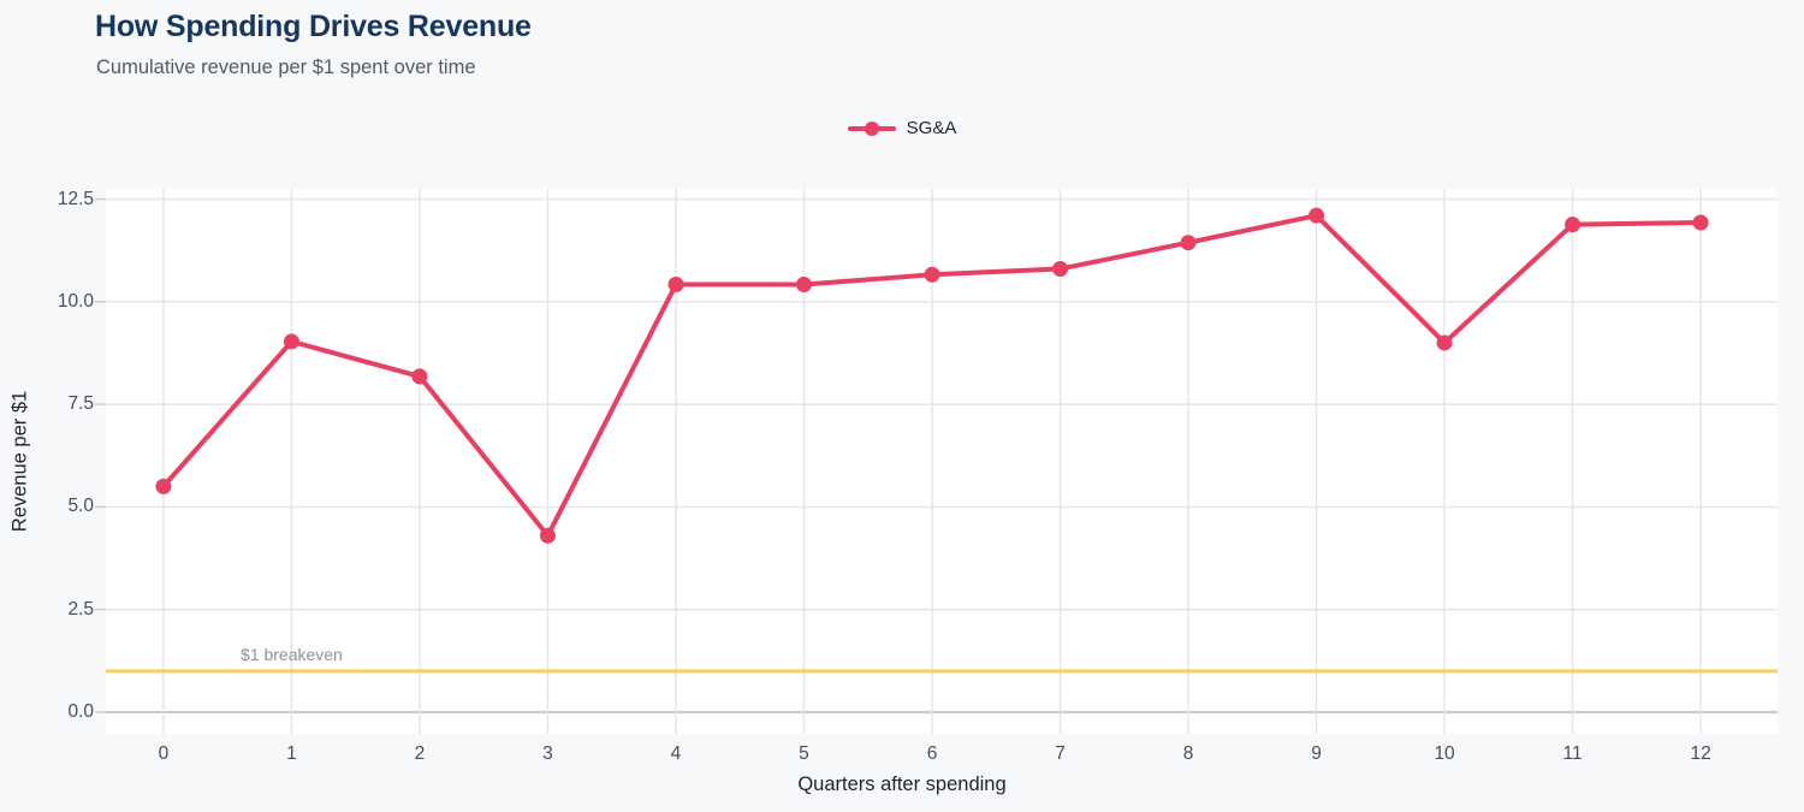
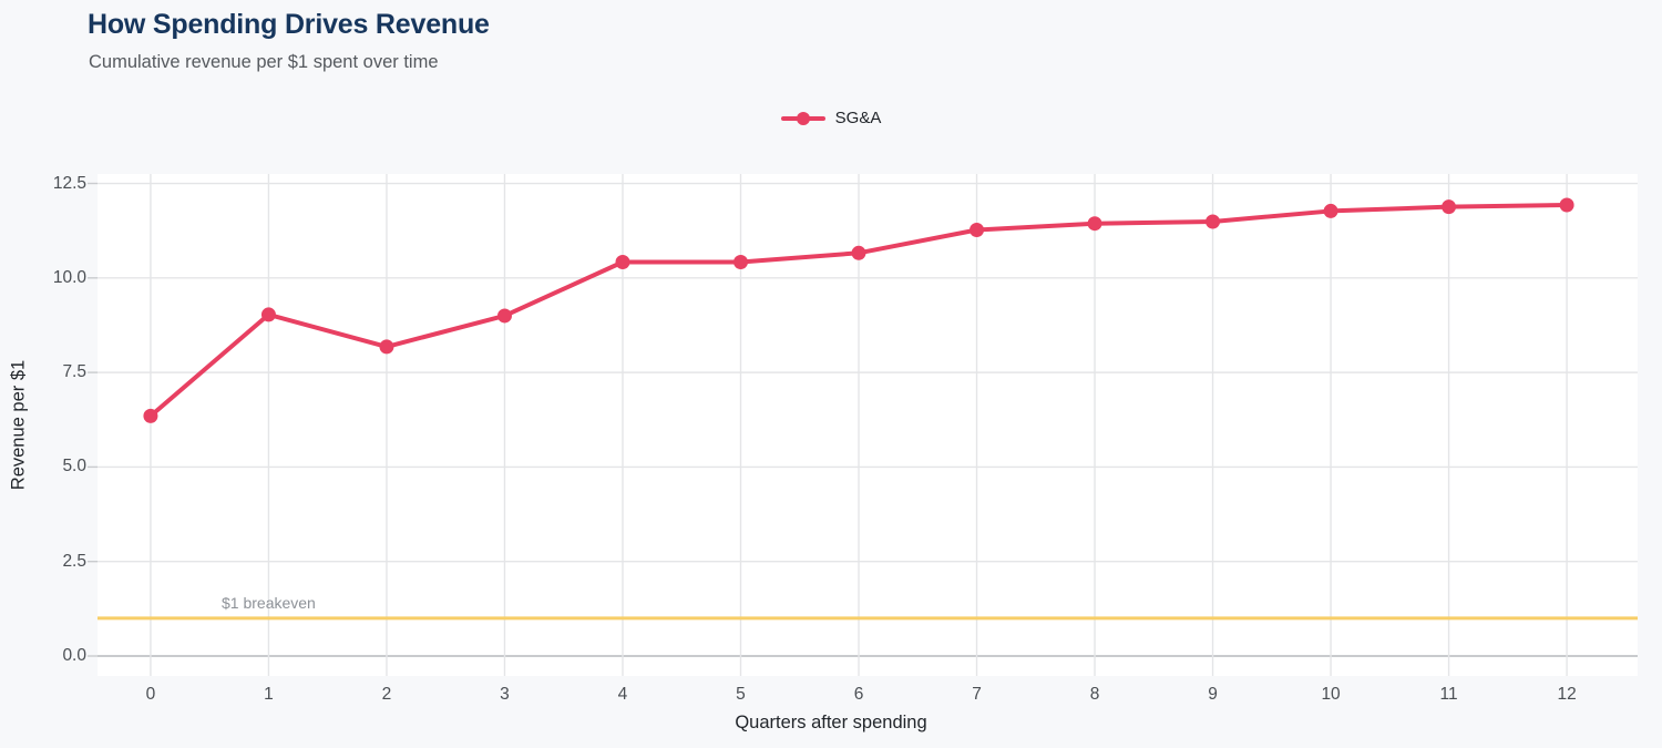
0: 5.5 -> 6.3
3: 4.3 -> 9.0
7: 10.8 -> 11.3
9: 12.1 -> 11.5
10: 9.0 -> 11.8
